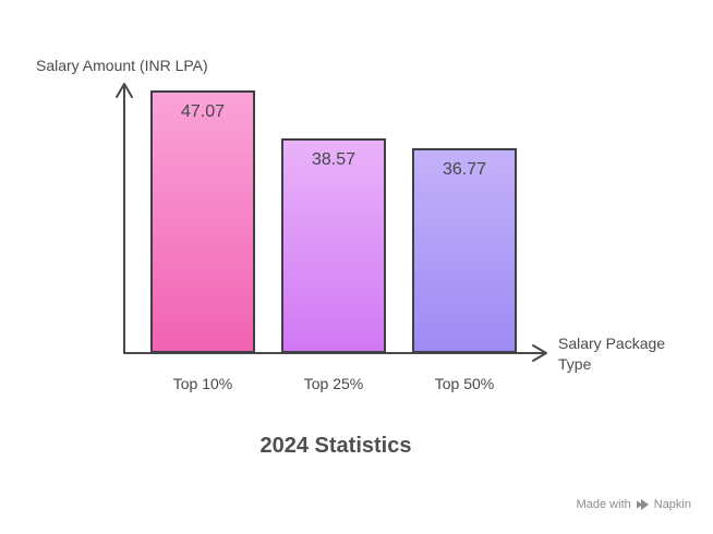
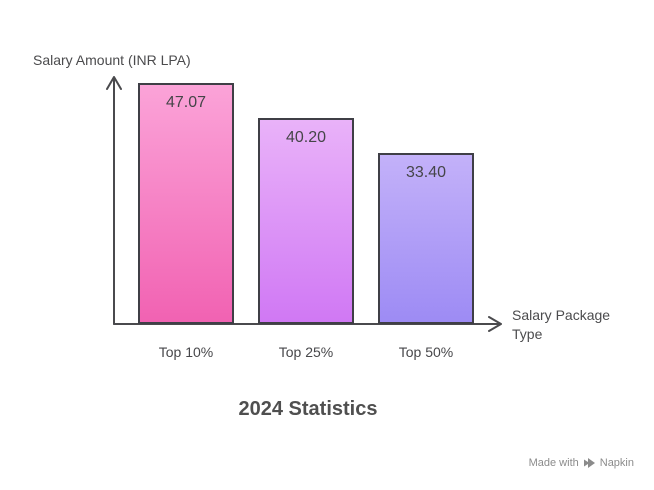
Top 25%: 38.57 -> 40.20
Top 50%: 36.77 -> 33.40
